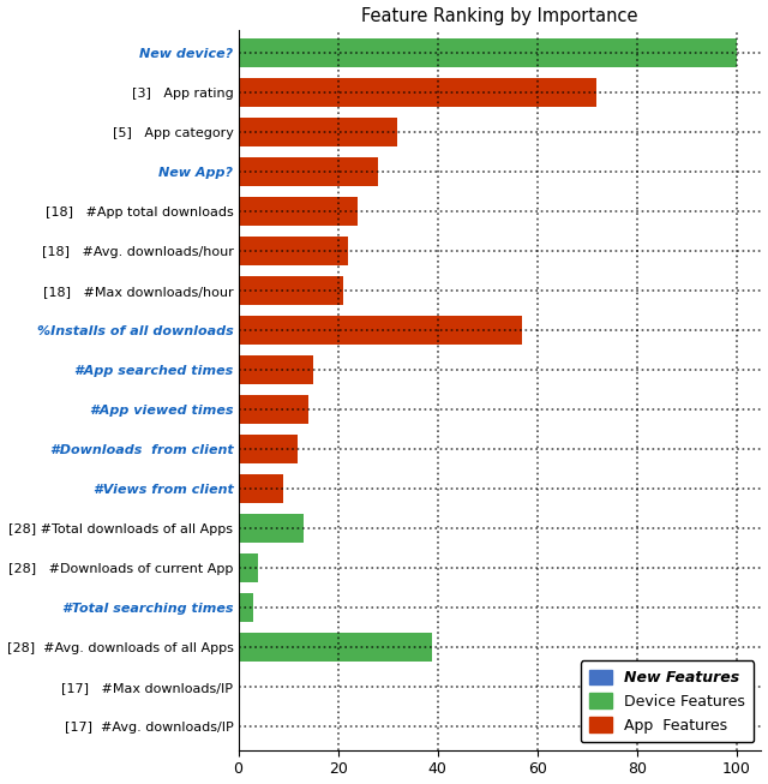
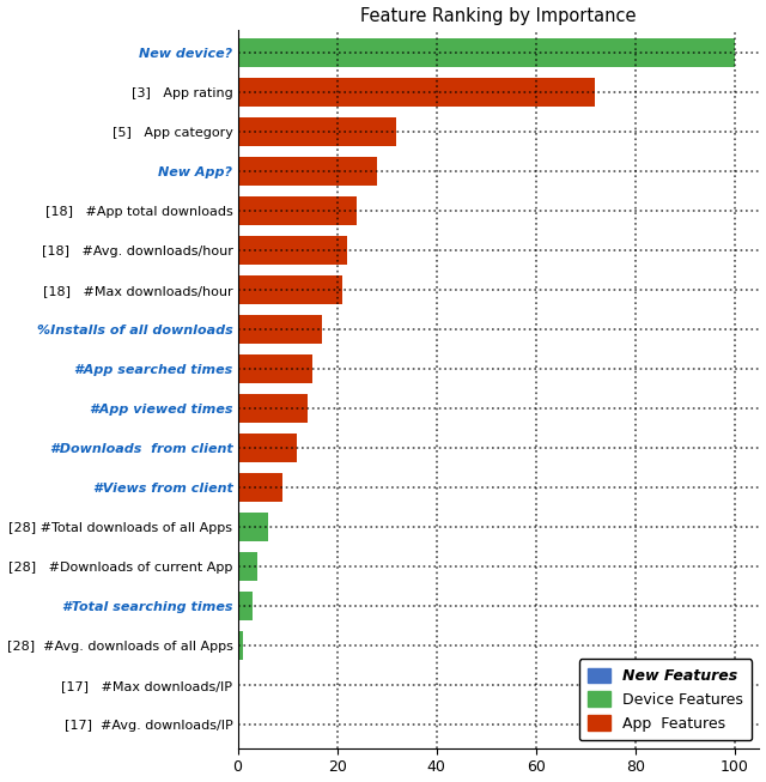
%Installs of all downloads: 57.0 -> 17.0
[28] #Total downloads of all Apps: 13.0 -> 6.0
[28] #Avg. downloads of all Apps: 39.0 -> 1.0
